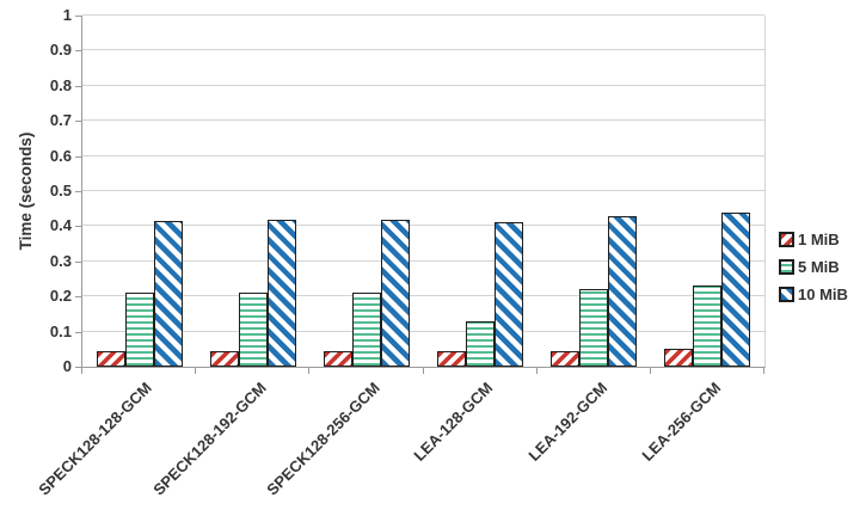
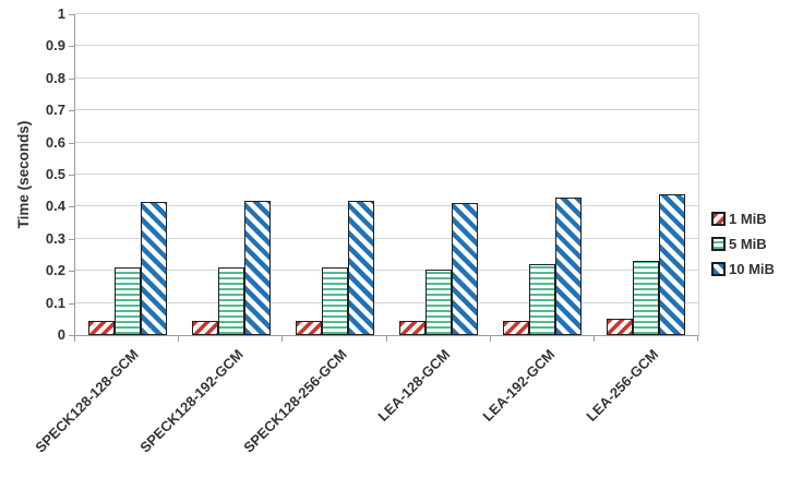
5 MiB/LEA-128-GCM: 0.13 -> 0.20
